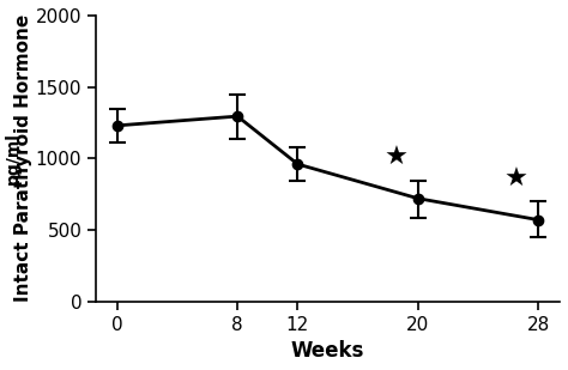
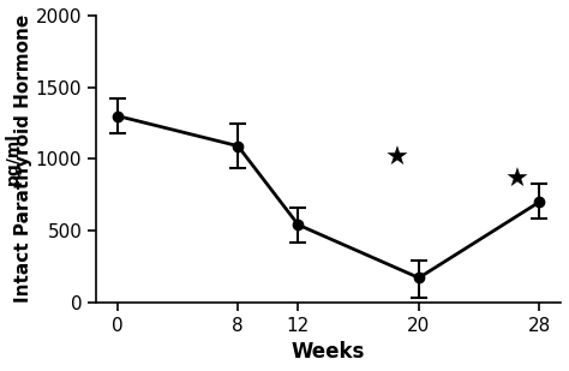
0: 1230 -> 1300
8: 1300 -> 1090
12: 960 -> 540
20: 720 -> 170
28: 570 -> 700
